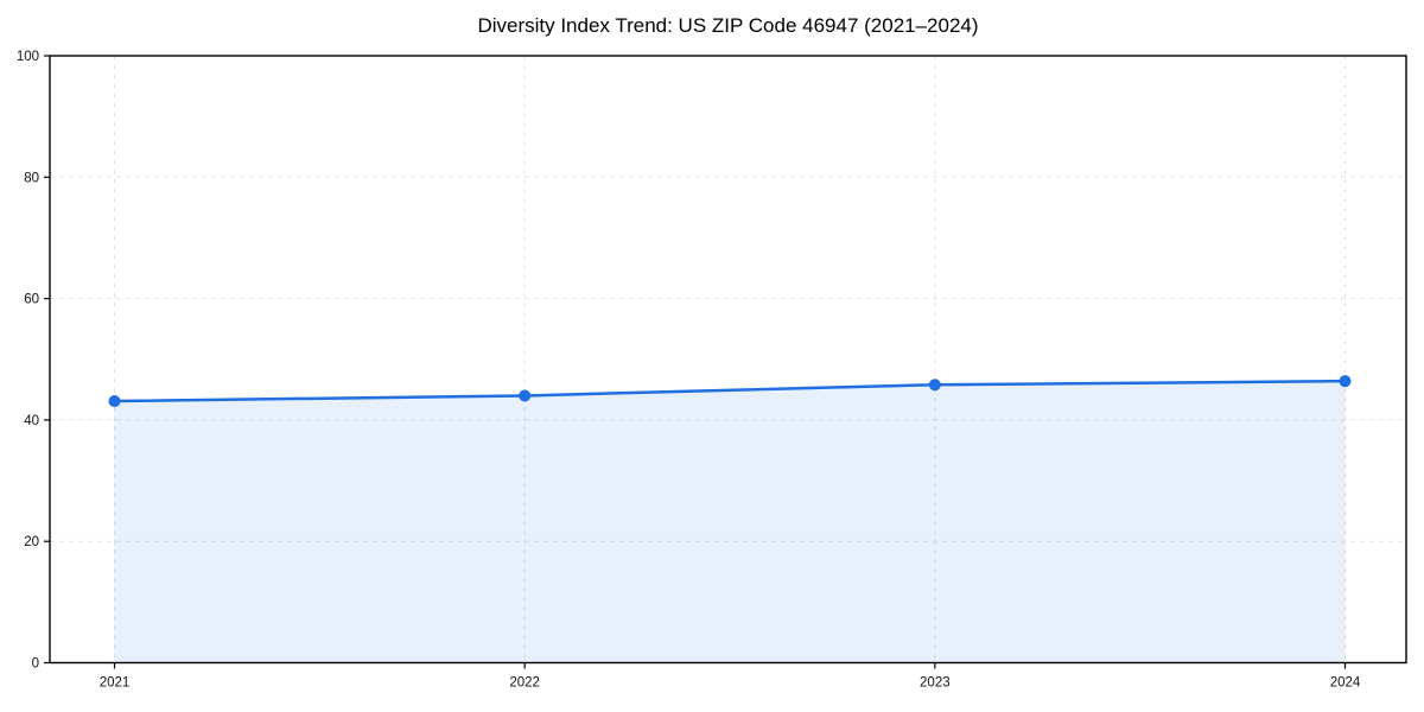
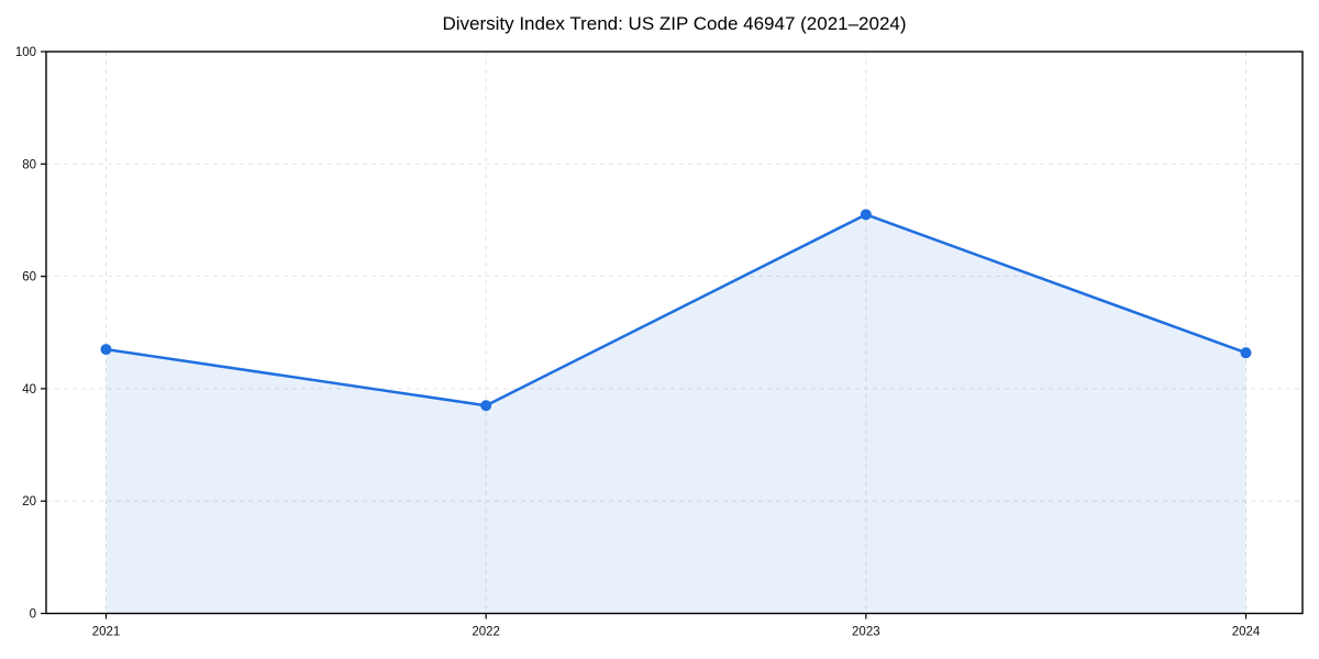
2021: 43 -> 47
2022: 44 -> 37
2023: 46 -> 71
